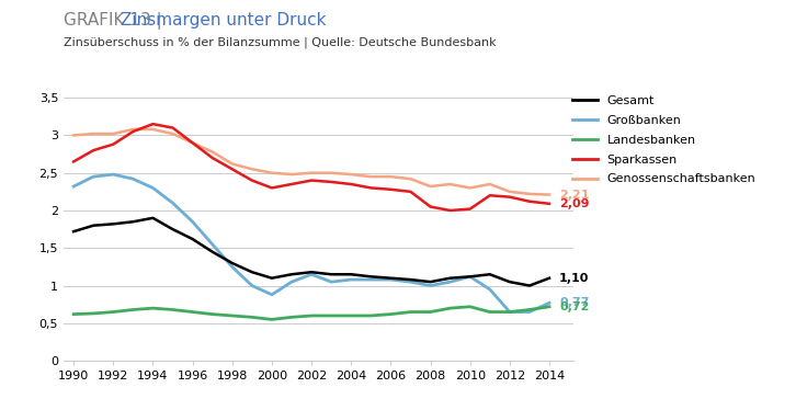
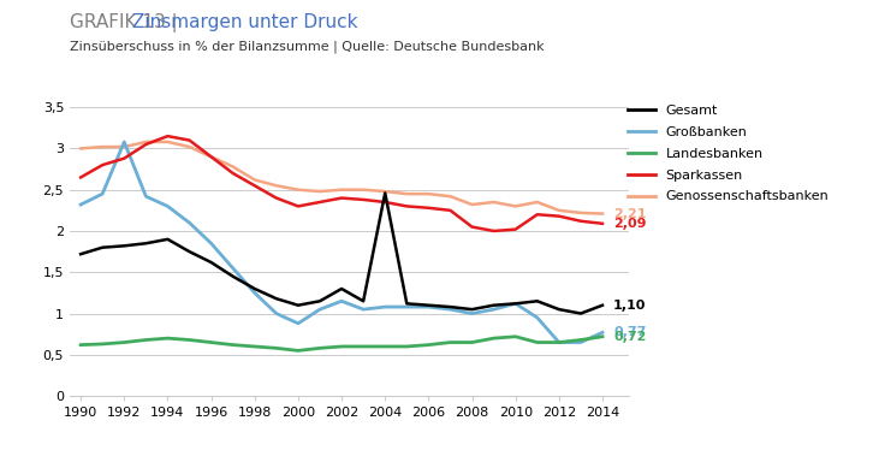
Großbanken/1992: 2,48 -> 3,08
Gesamt/2002: 1,18 -> 1,30
Gesamt/2004: 1,15 -> 2,46
